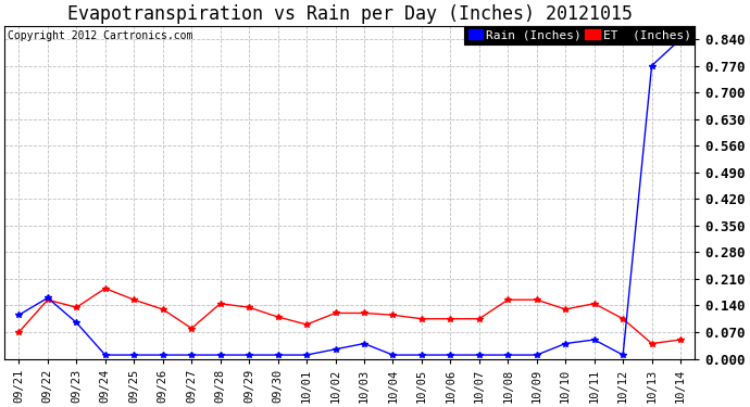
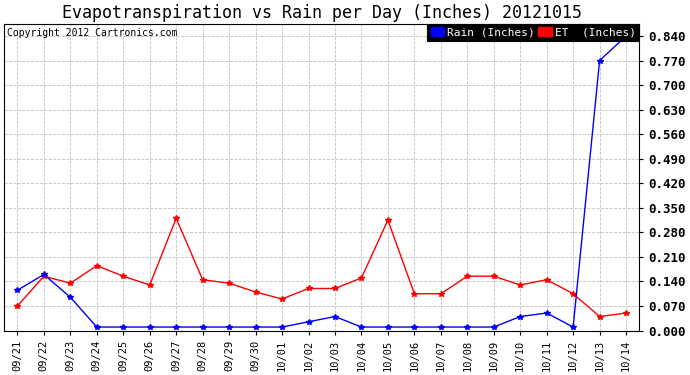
ET (Inches)/09/27: 0.080 -> 0.320
ET (Inches)/10/04: 0.115 -> 0.150
ET (Inches)/10/05: 0.105 -> 0.315
